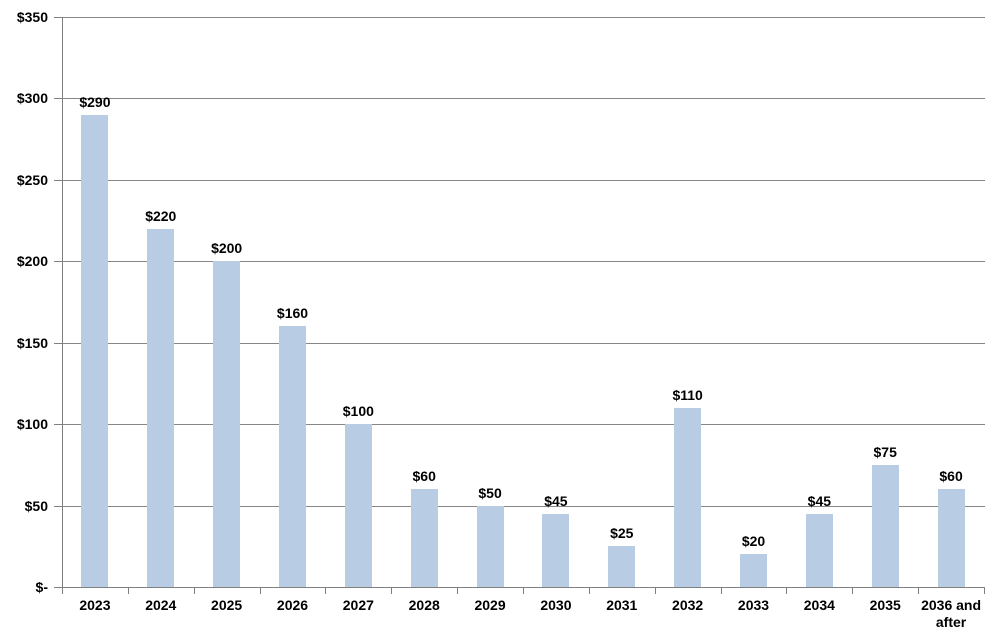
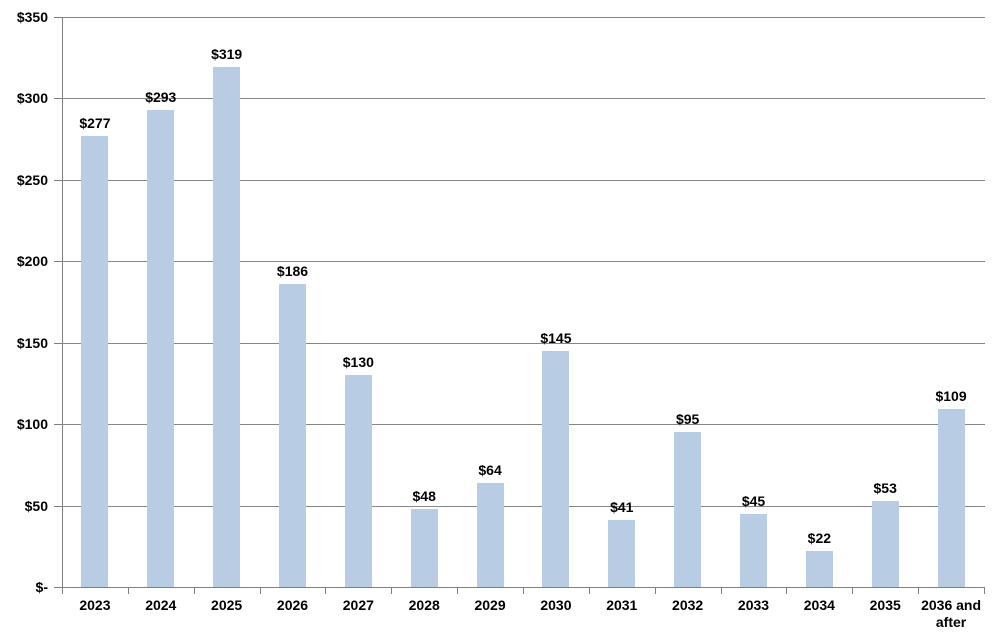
2023: $290 -> $277
2024: $220 -> $293
2025: $200 -> $319
2026: $160 -> $186
2027: $100 -> $130
2028: $60 -> $48
2029: $50 -> $64
2030: $45 -> $145
2031: $25 -> $41
2032: $110 -> $95
2033: $20 -> $45
2034: $45 -> $22
2035: $75 -> $53
2036 and after: $60 -> $109
